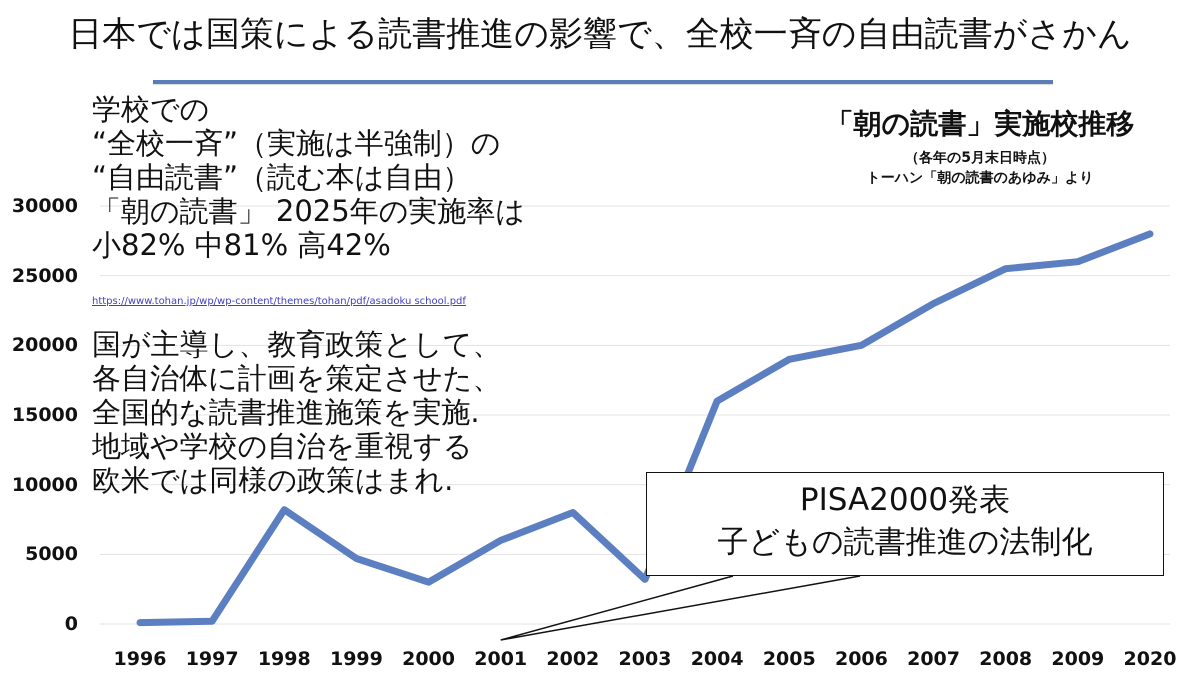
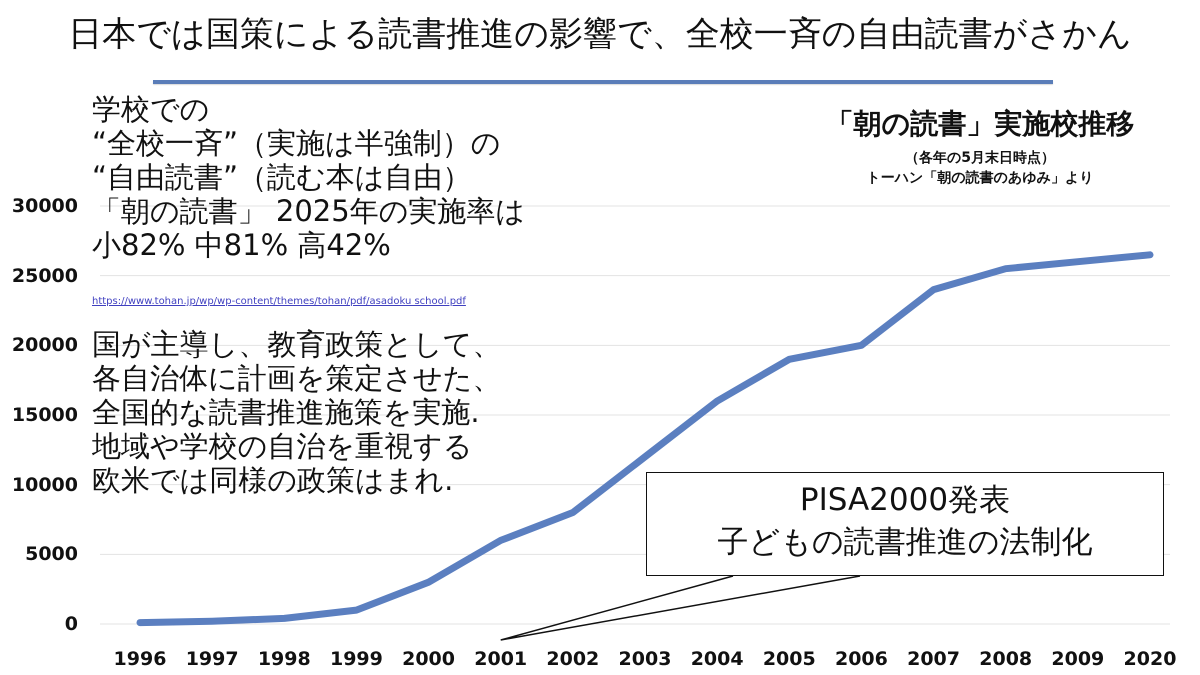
1998: 8200 -> 400
1999: 4700 -> 1000
2003: 3200 -> 12000
2007: 23000 -> 24000
2020: 28000 -> 26500
